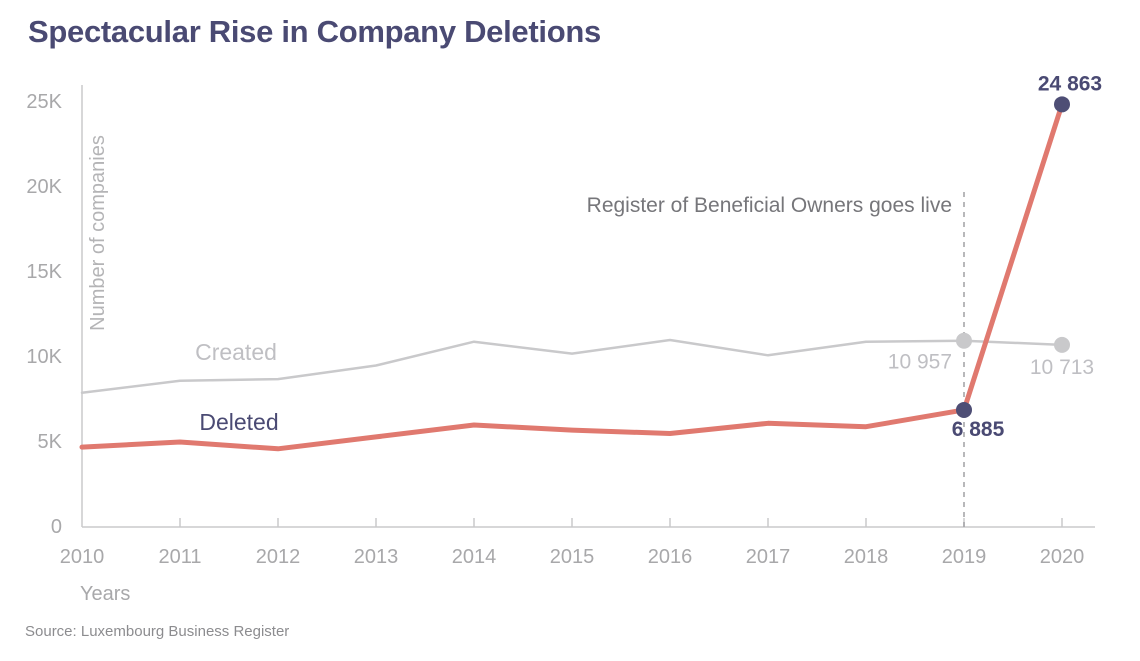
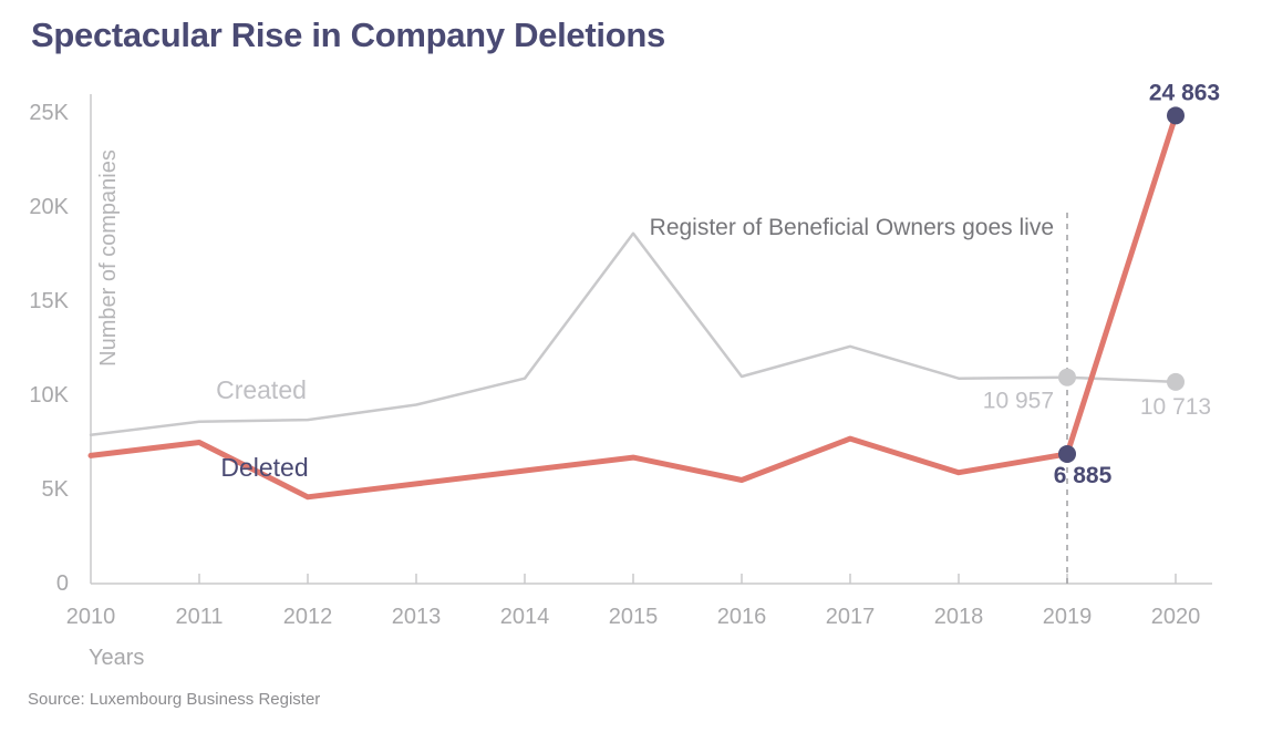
Deleted/2010: 4.7K -> 6.8K
Deleted/2011: 5.0K -> 7.5K
Created/2015: 10.2K -> 18.6K
Deleted/2015: 5.7K -> 6.7K
Created/2017: 10.1K -> 12.6K
Deleted/2017: 6.1K -> 7.7K
